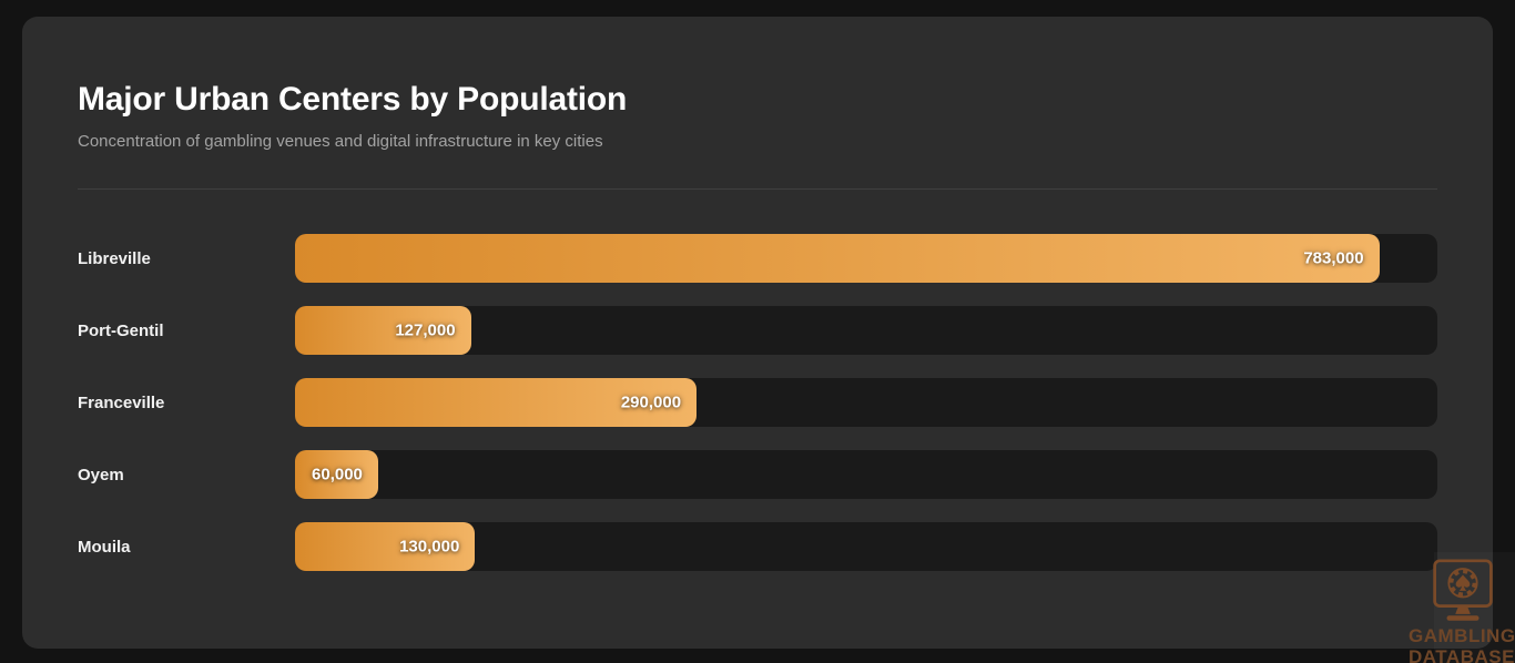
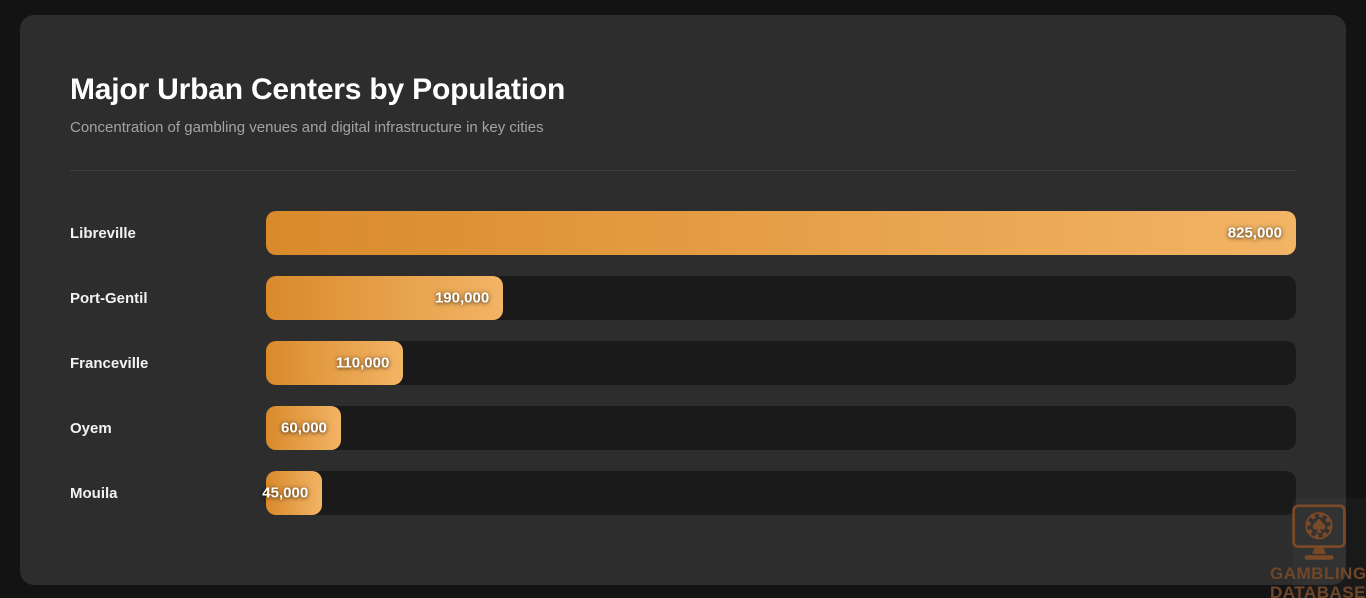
Libreville: 783,000 -> 825,000
Port-Gentil: 127,000 -> 190,000
Franceville: 290,000 -> 110,000
Mouila: 130,000 -> 45,000
